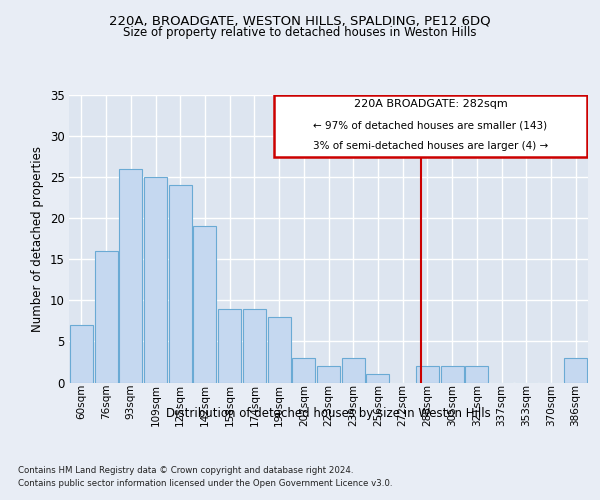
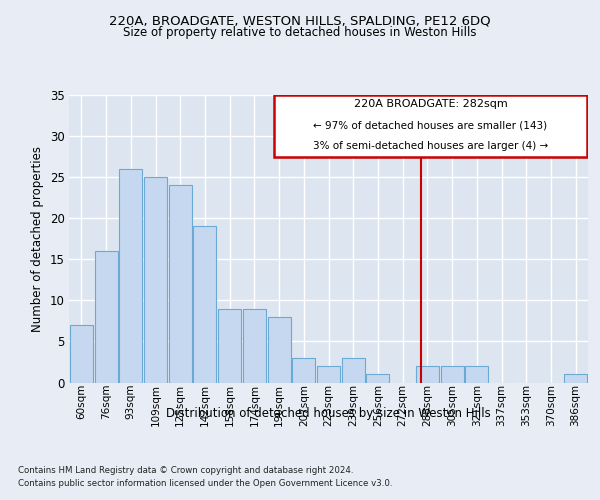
386sqm: 3 -> 1
